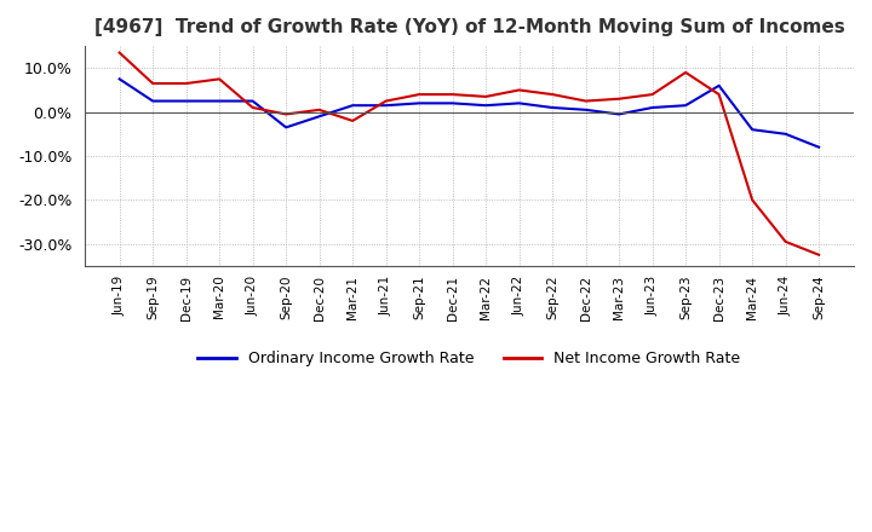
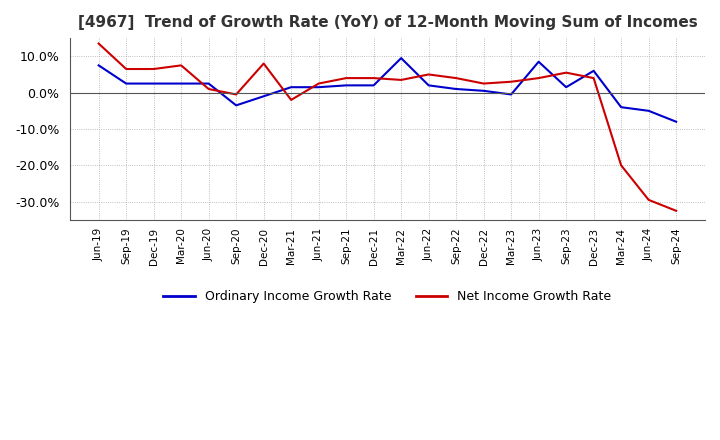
Net Income Growth Rate/Dec-20: 0.5% -> 8.0%
Ordinary Income Growth Rate/Mar-22: 1.5% -> 9.5%
Ordinary Income Growth Rate/Jun-23: 1.0% -> 8.5%
Net Income Growth Rate/Sep-23: 9.0% -> 5.5%
